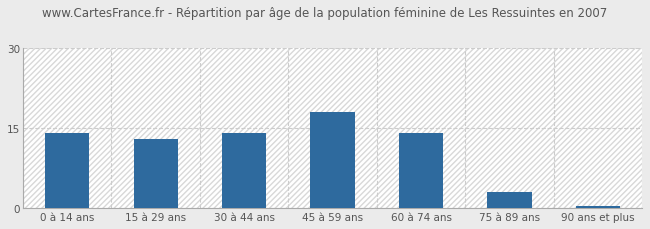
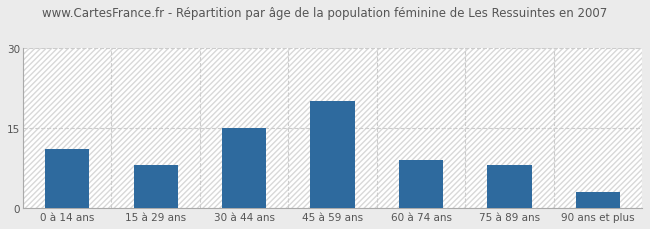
0 à 14 ans: 14.0 -> 11.0
15 à 29 ans: 13.0 -> 8.0
30 à 44 ans: 14.0 -> 15.0
45 à 59 ans: 18.0 -> 20.0
60 à 74 ans: 14.0 -> 9.0
75 à 89 ans: 3.0 -> 8.0
90 ans et plus: 0.3 -> 3.0
